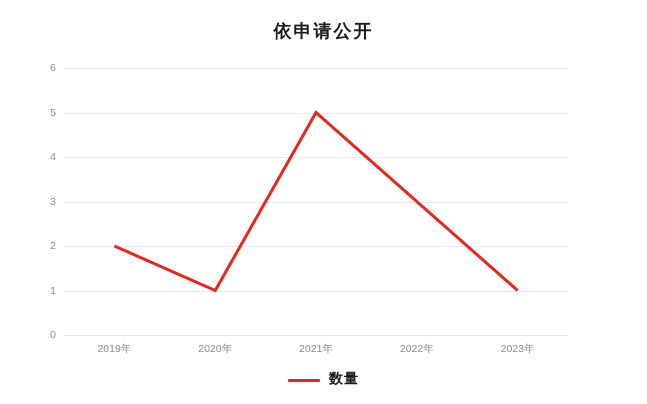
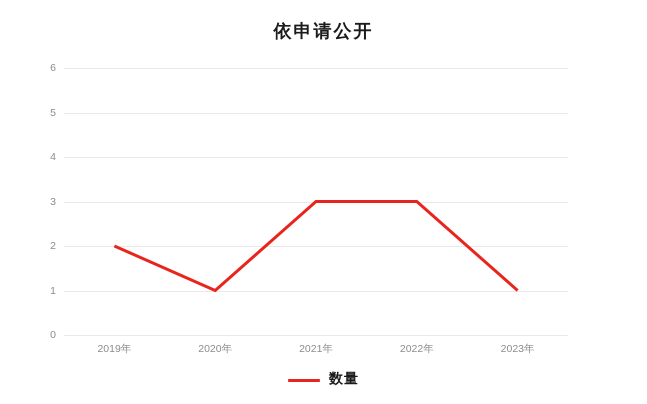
2021年: 5 -> 3
